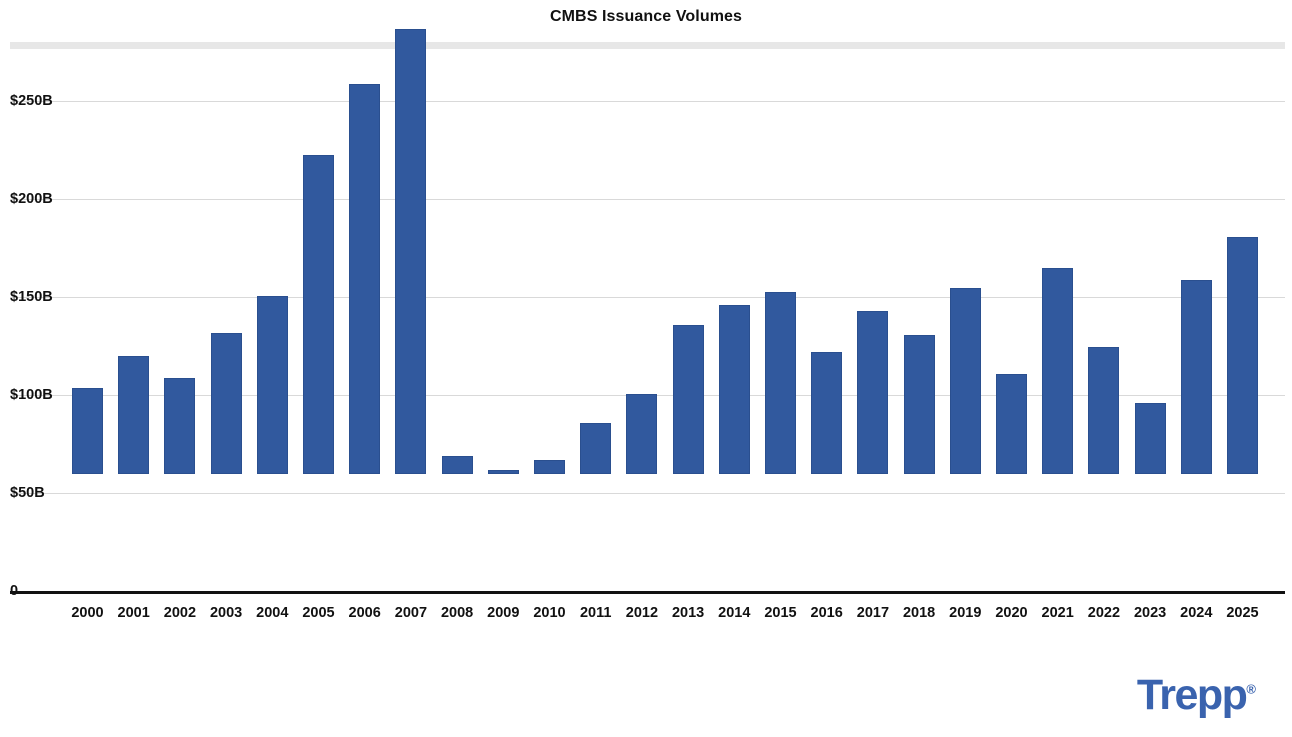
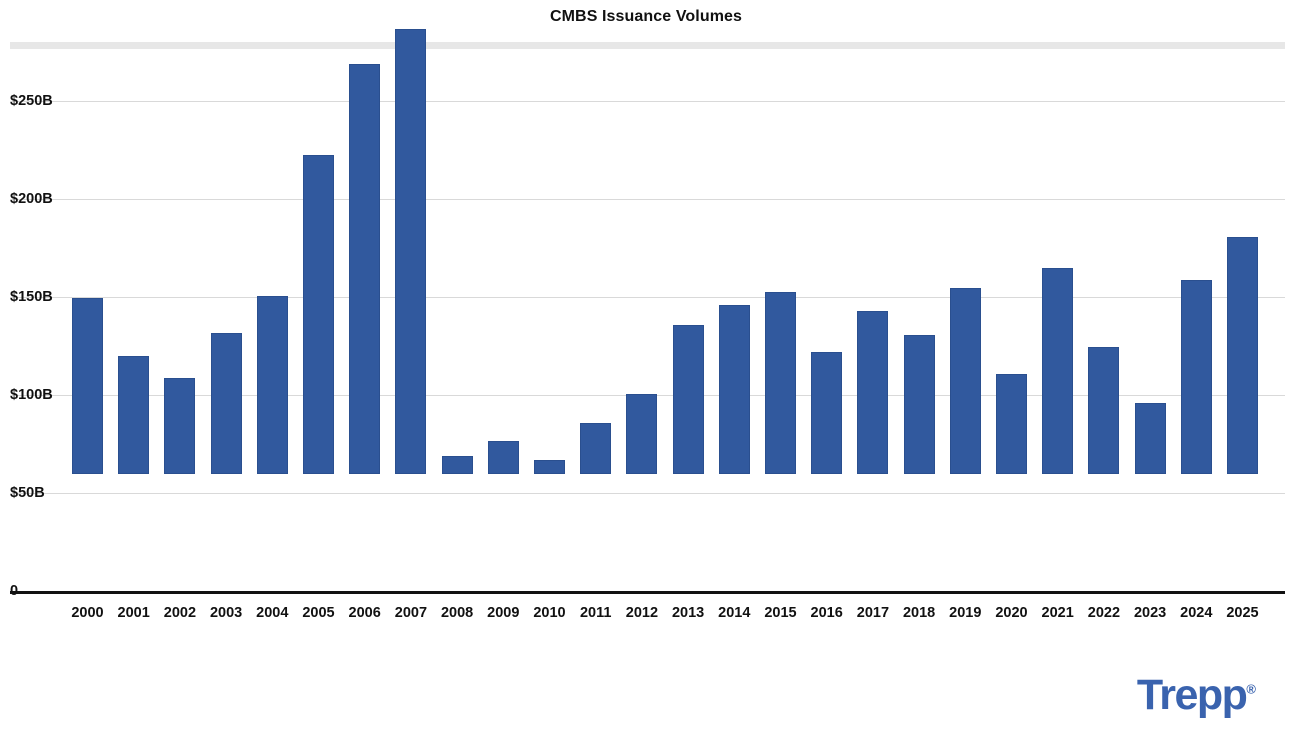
2000: $44B -> $90B
2006: $199B -> $209B
2009: $2B -> $17B
